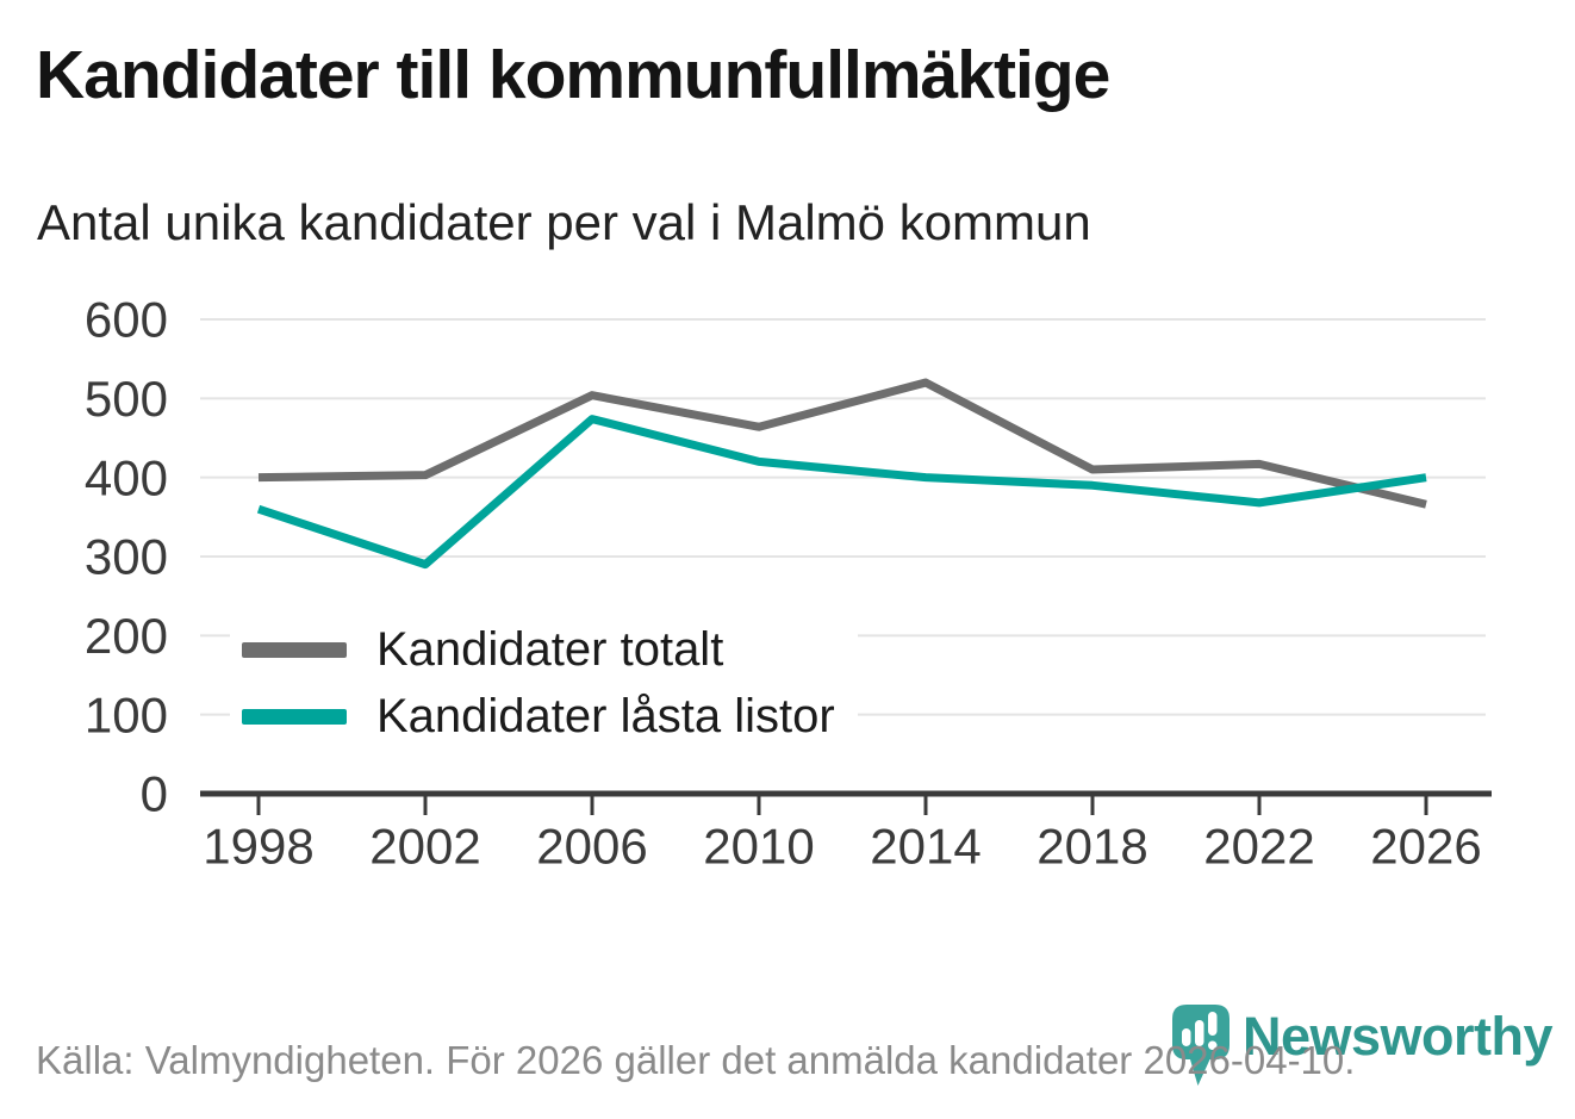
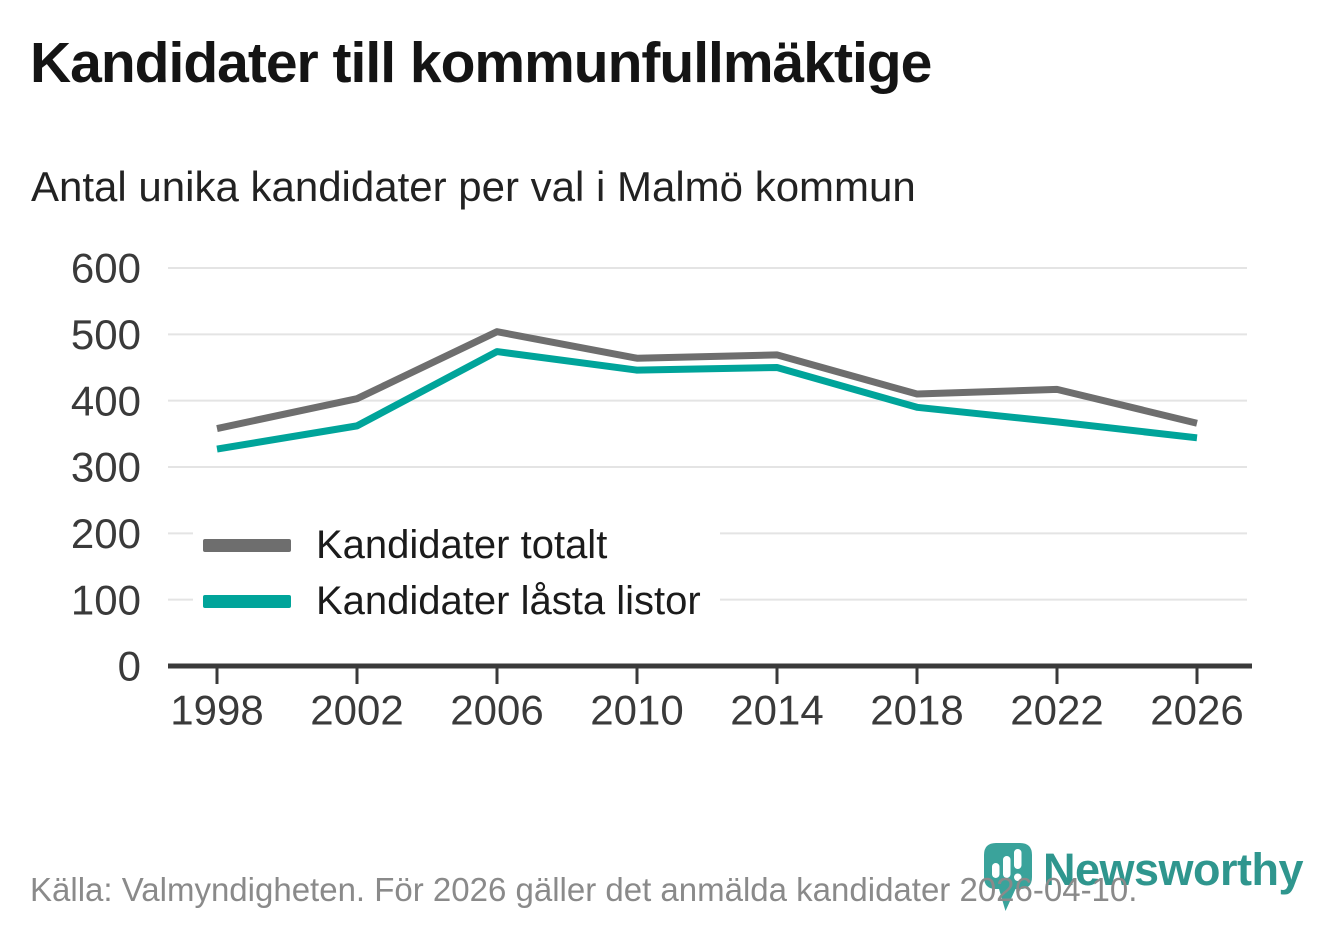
Kandidater totalt/1998: 400 -> 360
Kandidater låsta listor/1998: 360 -> 330
Kandidater låsta listor/2002: 290 -> 360
Kandidater låsta listor/2010: 420 -> 450
Kandidater totalt/2014: 520 -> 470
Kandidater låsta listor/2014: 400 -> 450
Kandidater låsta listor/2026: 400 -> 340
